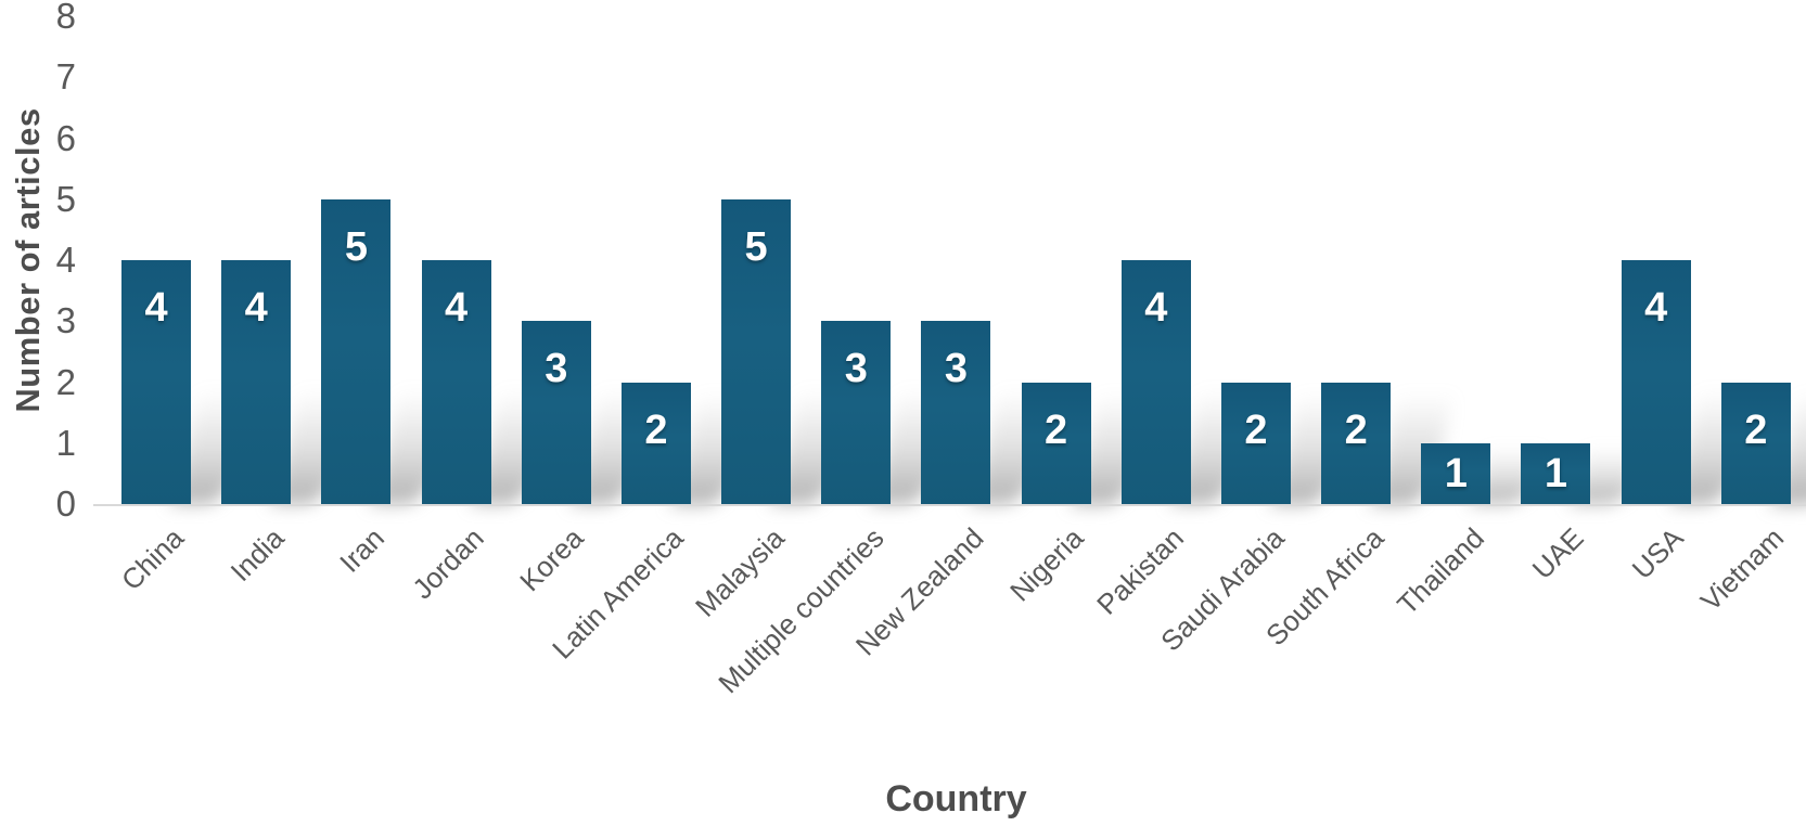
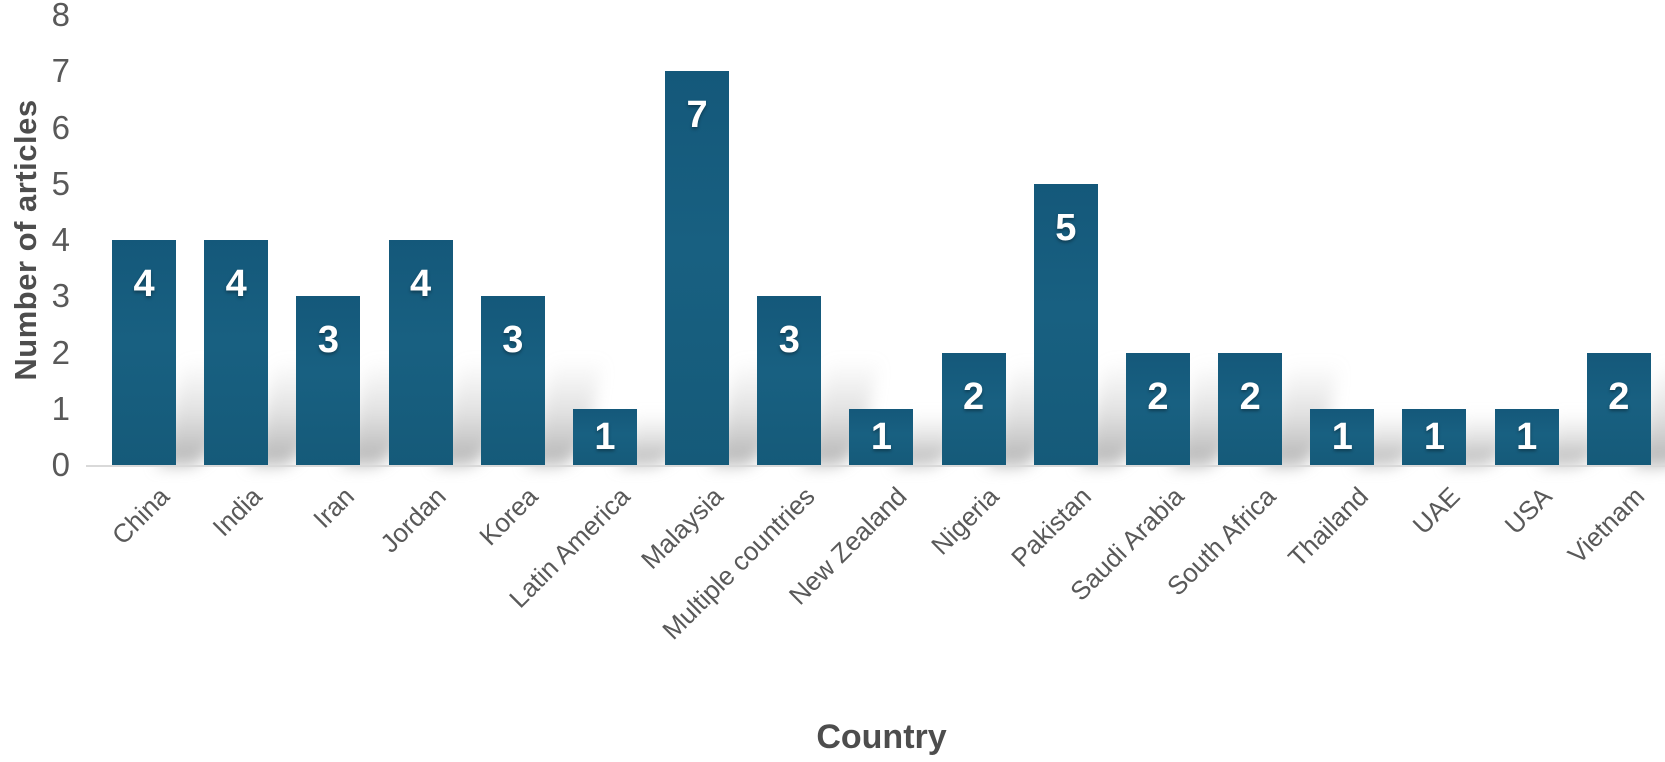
Iran: 5 -> 3
Latin America: 2 -> 1
Malaysia: 5 -> 7
New Zealand: 3 -> 1
Pakistan: 4 -> 5
USA: 4 -> 1
